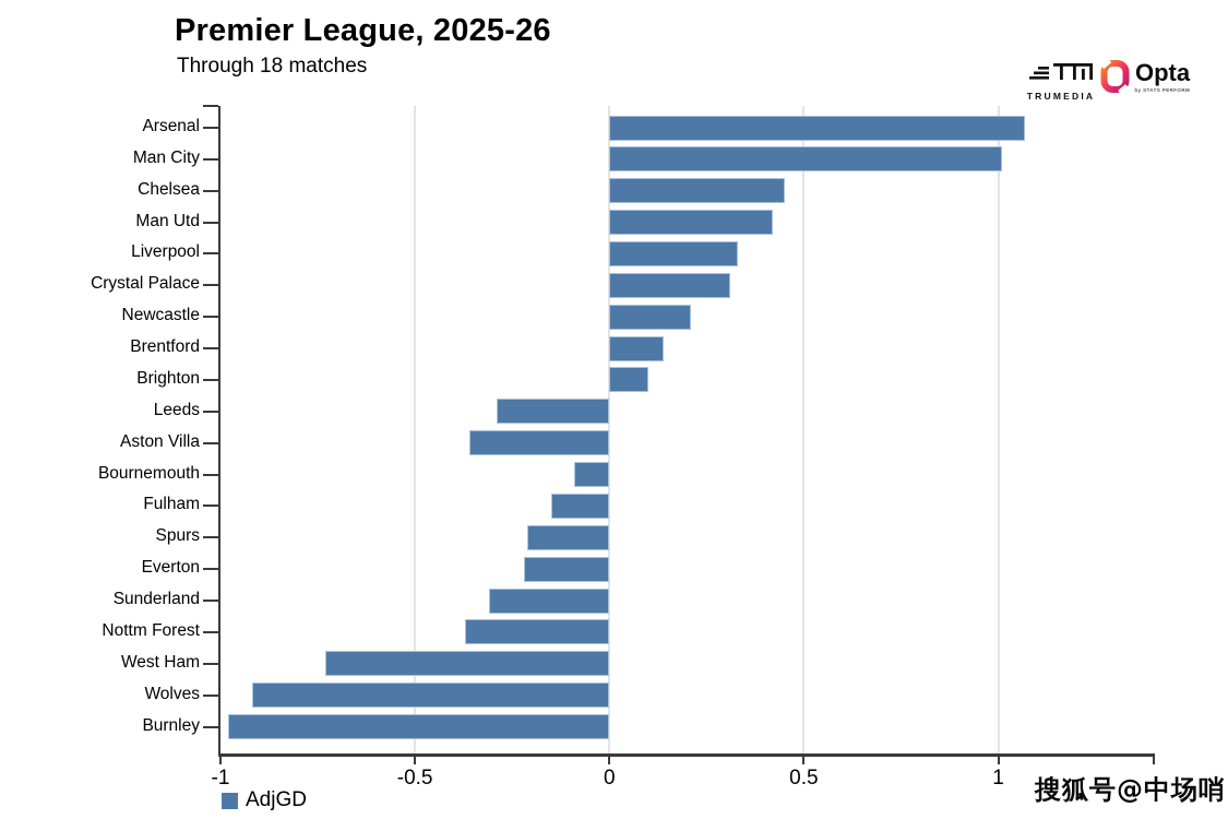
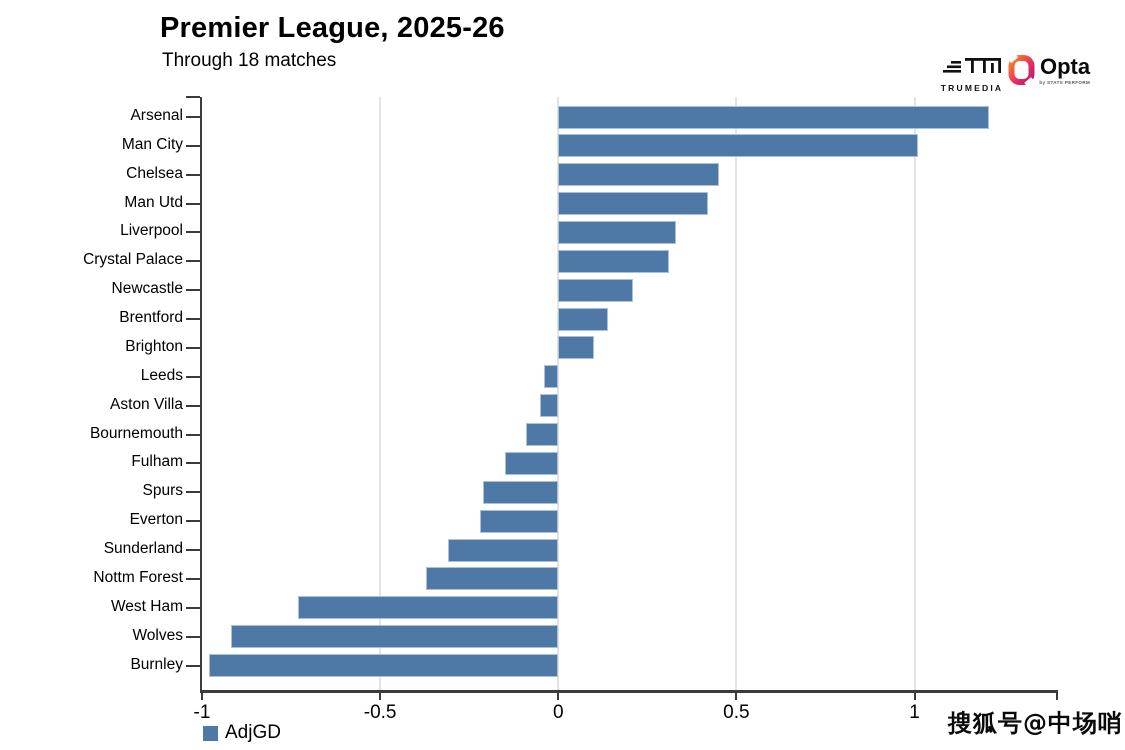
Arsenal: 1.07 -> 1.21
Leeds: -0.29 -> -0.04
Aston Villa: -0.36 -> -0.05
